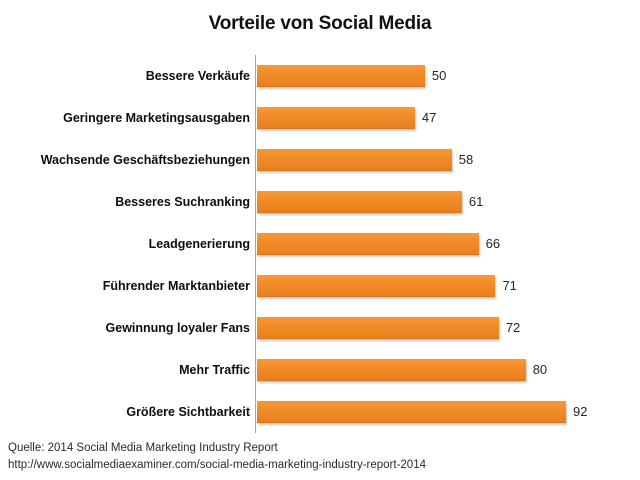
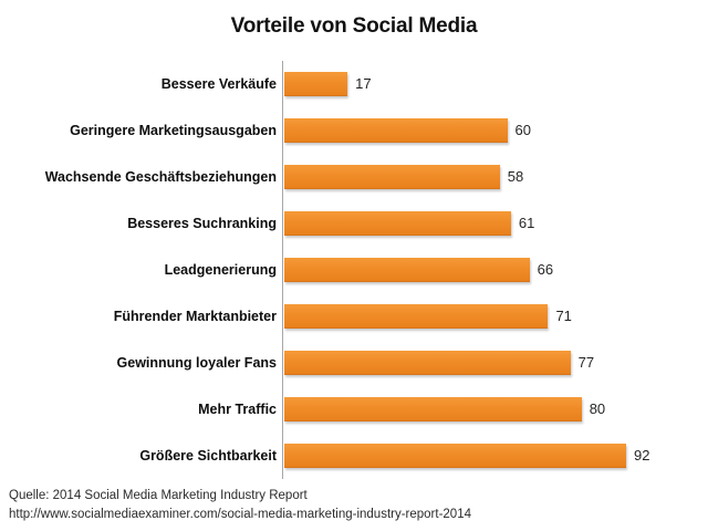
Bessere Verkäufe: 50 -> 17
Geringere Marketingsausgaben: 47 -> 60
Gewinnung loyaler Fans: 72 -> 77
